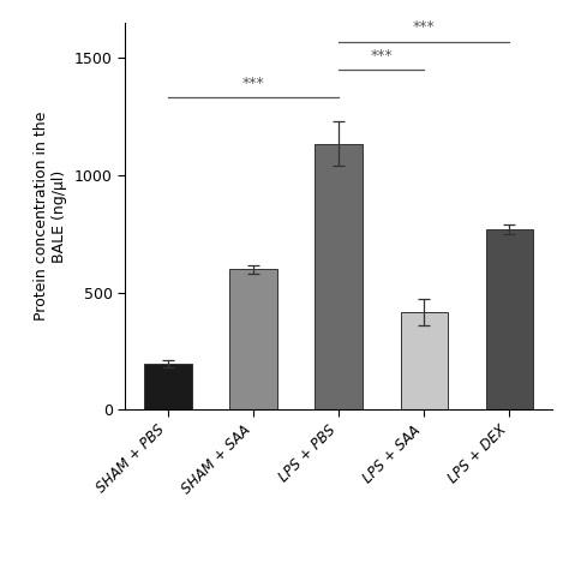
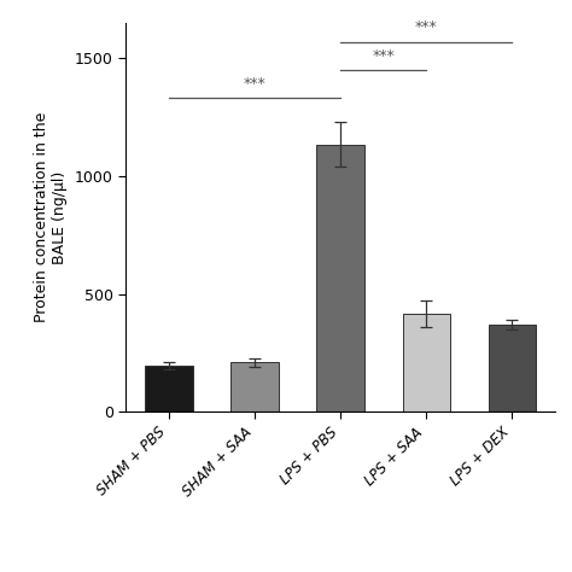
SHAM + SAA: 600 -> 210
LPS + DEX: 770 -> 370
